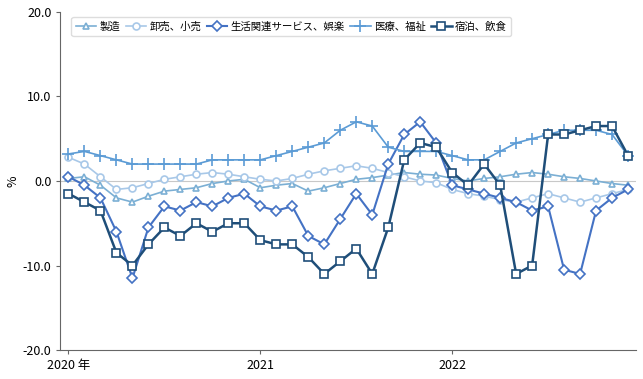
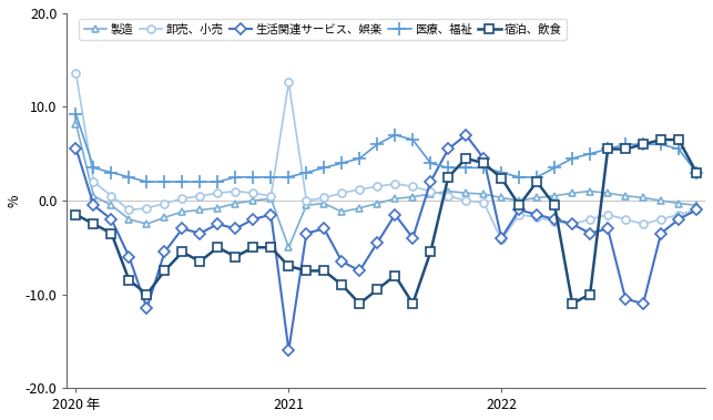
製造/2020 年: 0.3 -> 8.2
卸売、小売/2020 年: 2.8 -> 13.6
生活関連サービス、娯楽/2020 年: 0.5 -> 5.6
医療、福祉/2020 年: 3.2 -> 9.2
製造/2021: -0.8 -> -5.0
卸売、小売/2021: 0.2 -> 12.6
生活関連サービス、娯楽/2021: -3.0 -> -16.0
卸売、小売/2022: -1.0 -> -4.2
生活関連サービス、娯楽/2022: -0.5 -> -4.0
宿泊、飲食/2022: 1.0 -> 2.4
